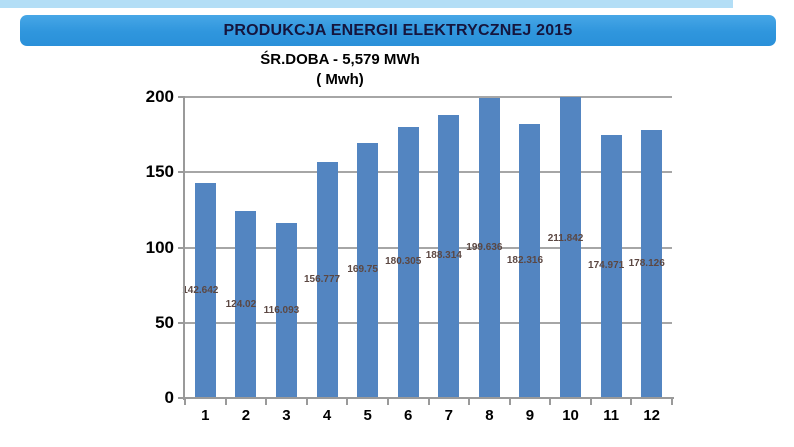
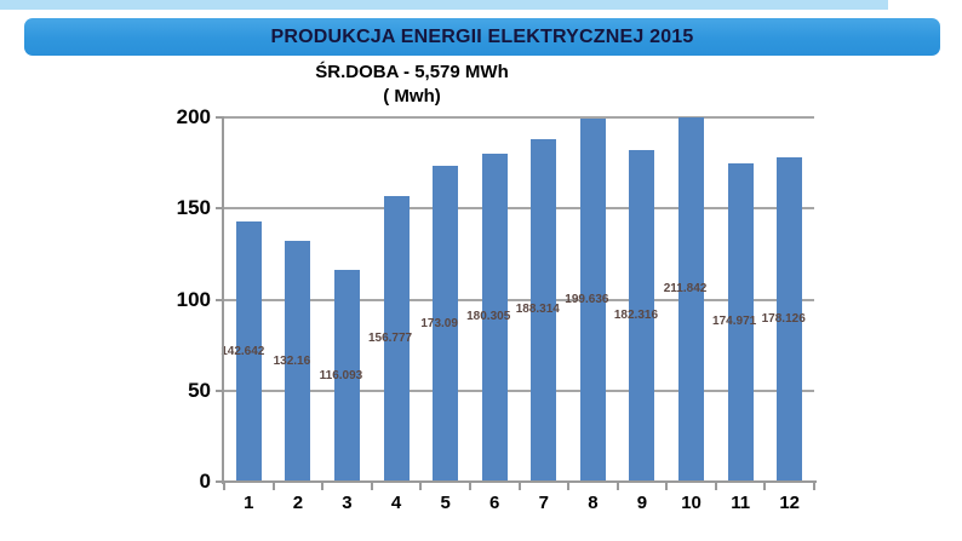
2: 124.02 -> 132.16
5: 169.75 -> 173.09
